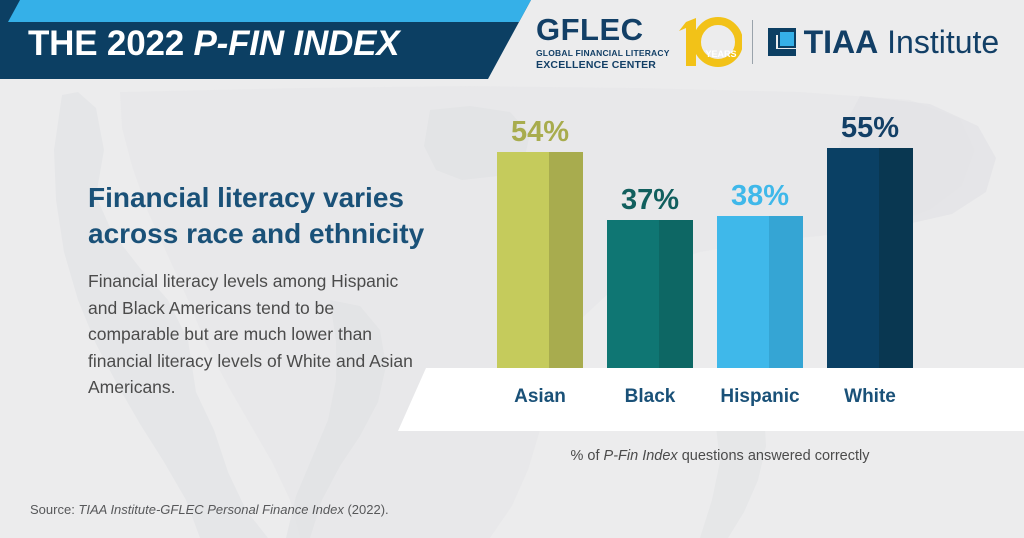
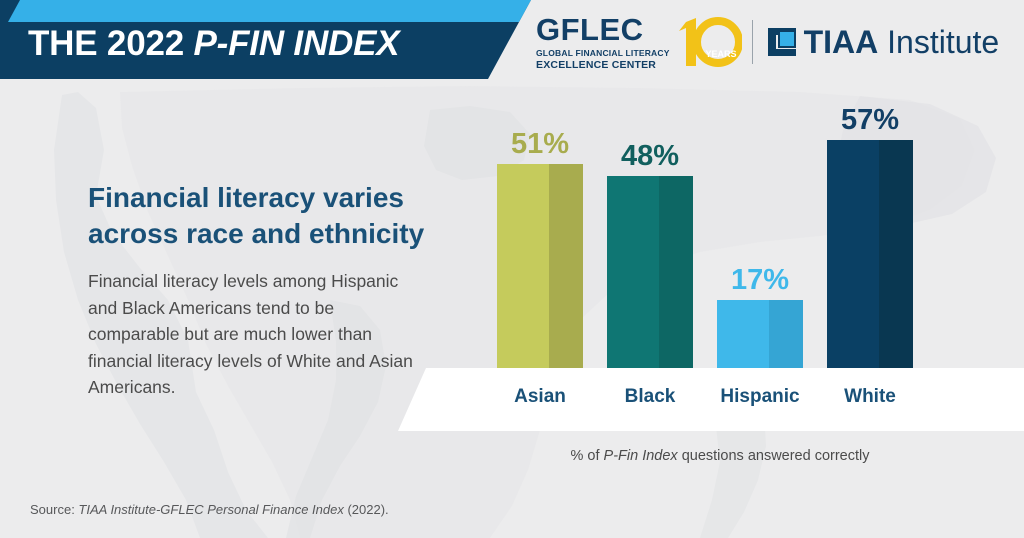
Asian: 54% -> 51%
Black: 37% -> 48%
Hispanic: 38% -> 17%
White: 55% -> 57%
